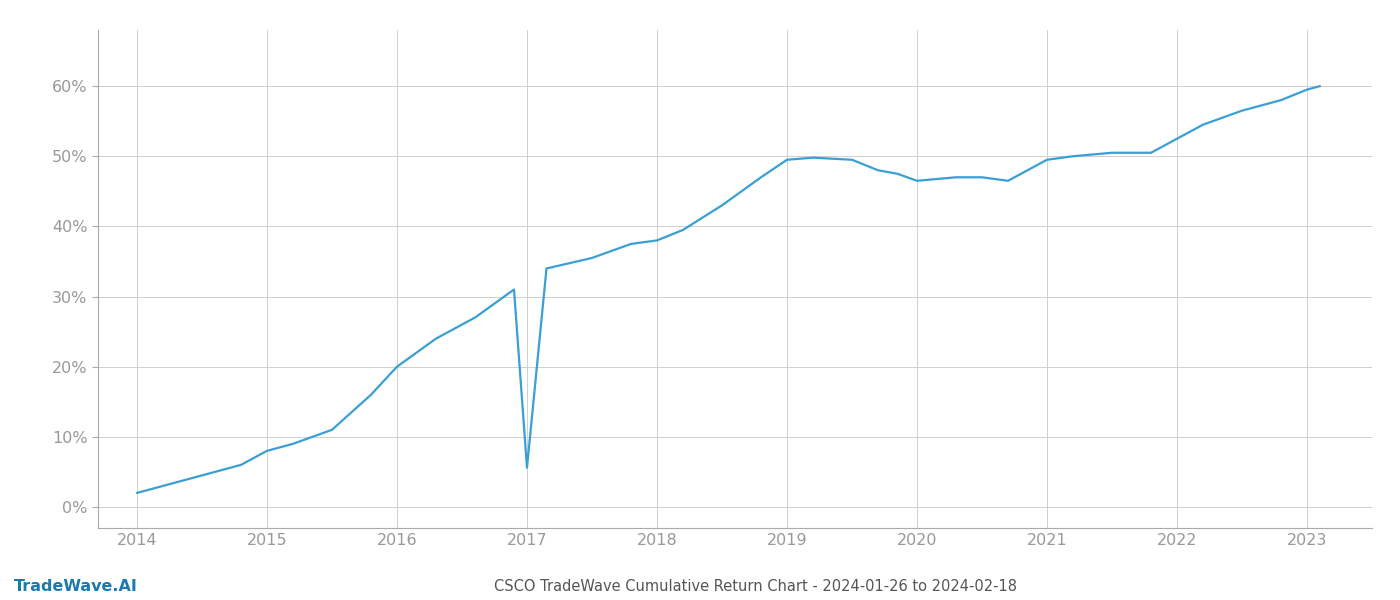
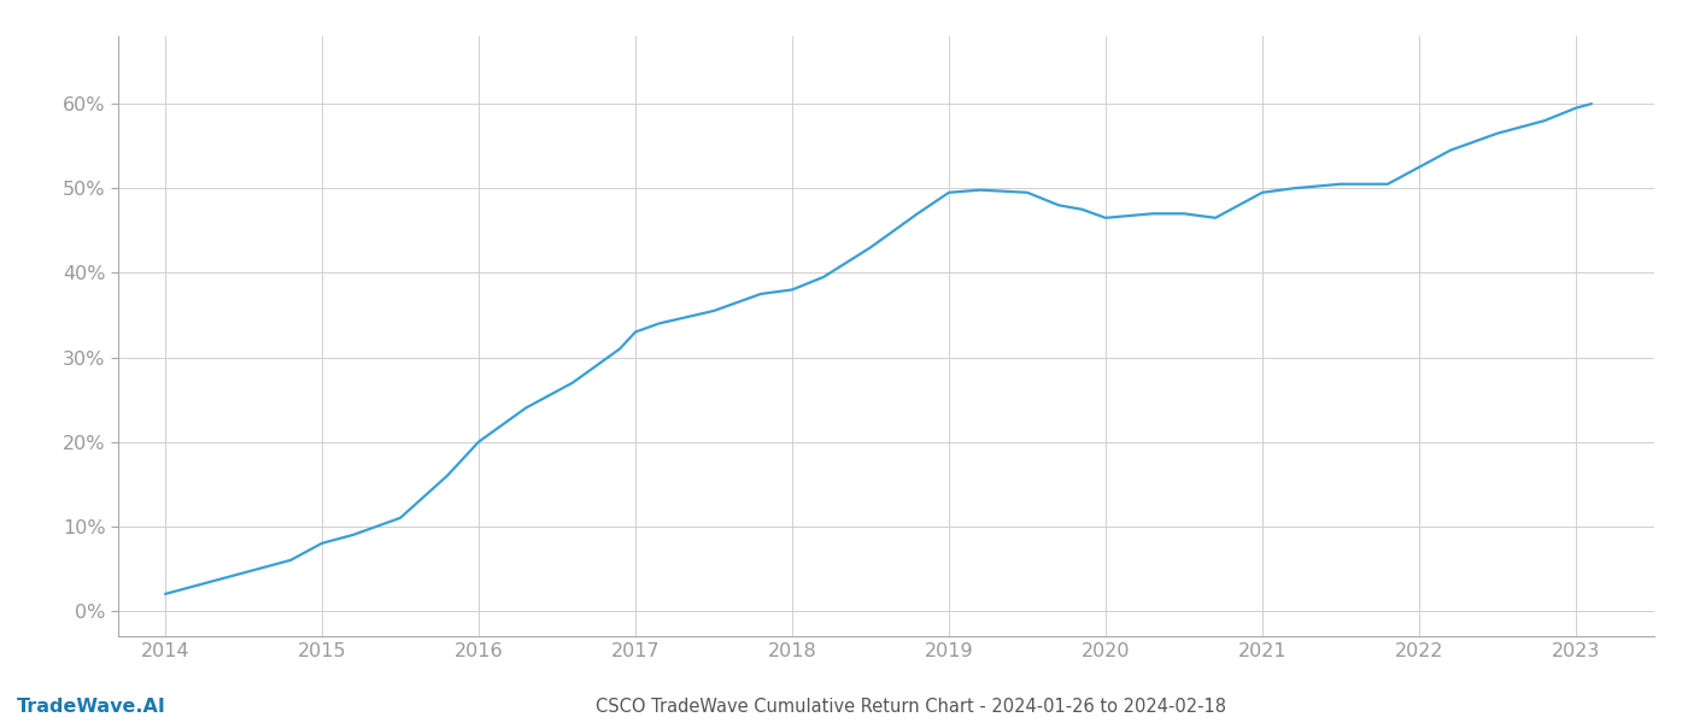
2017: 5.6% -> 33.0%
